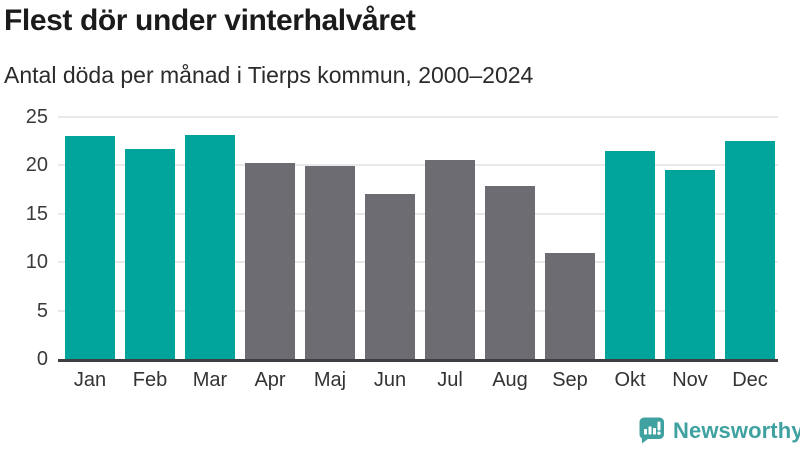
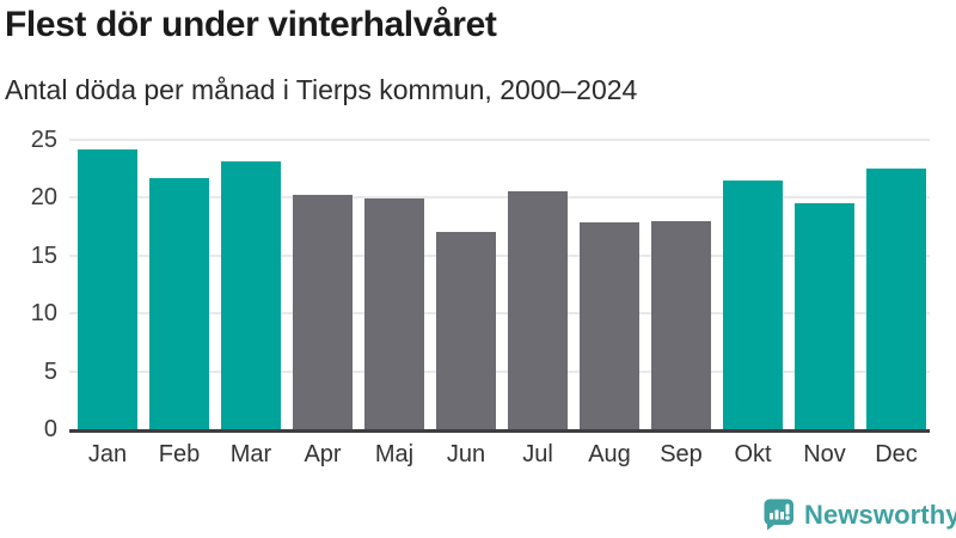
Jan: 23 -> 24
Sep: 11 -> 18
